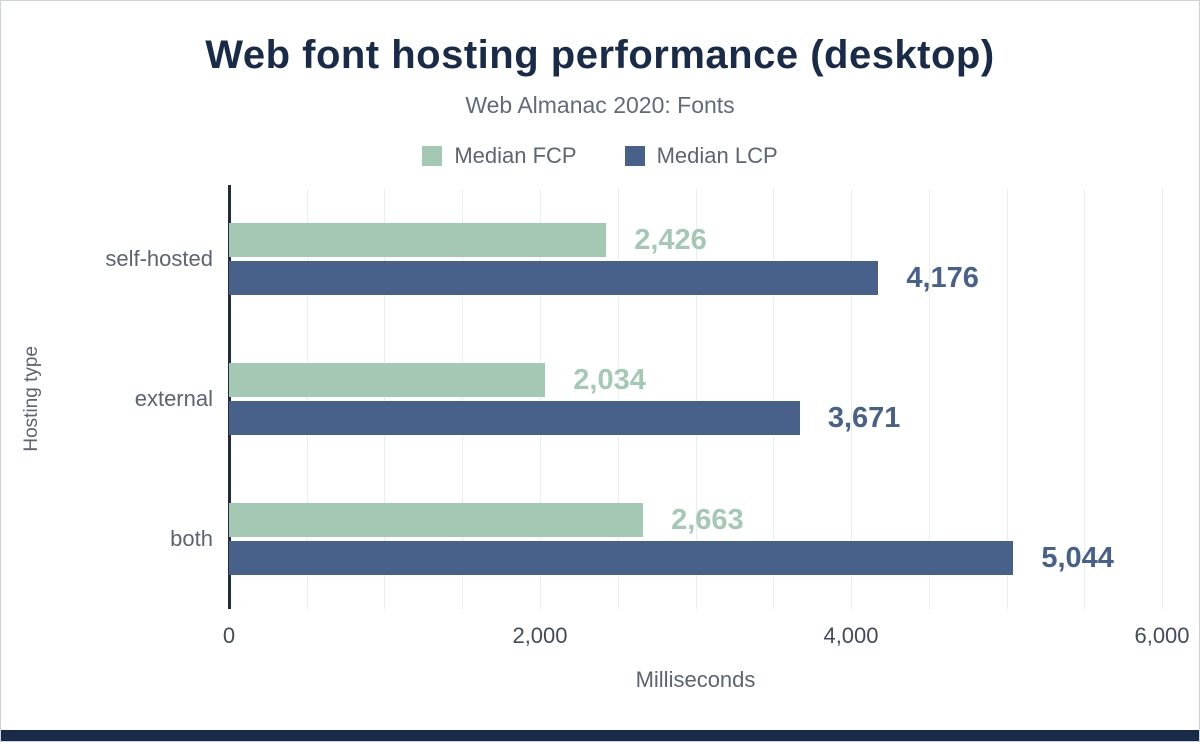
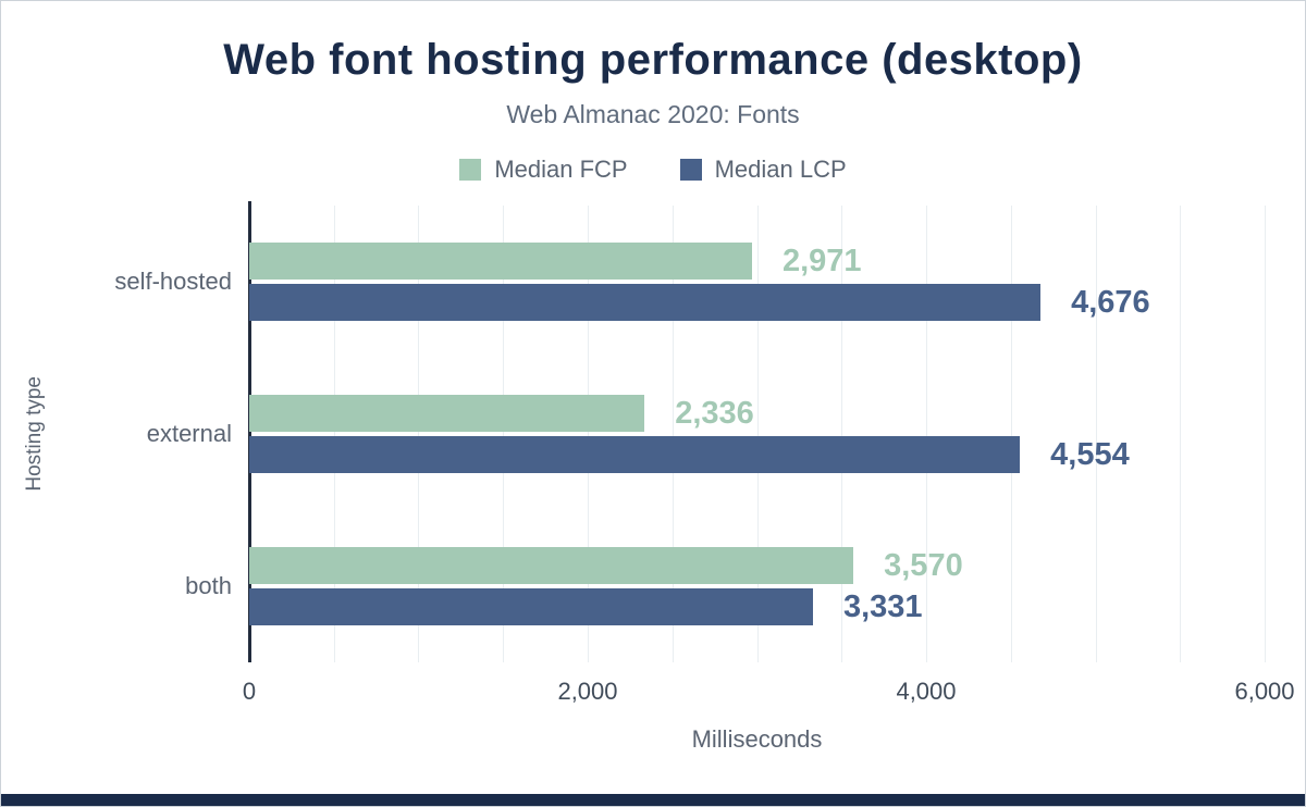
Median FCP/self-hosted: 2,426 -> 2,971
Median LCP/self-hosted: 4,176 -> 4,676
Median FCP/external: 2,034 -> 2,336
Median LCP/external: 3,671 -> 4,554
Median FCP/both: 2,663 -> 3,570
Median LCP/both: 5,044 -> 3,331
